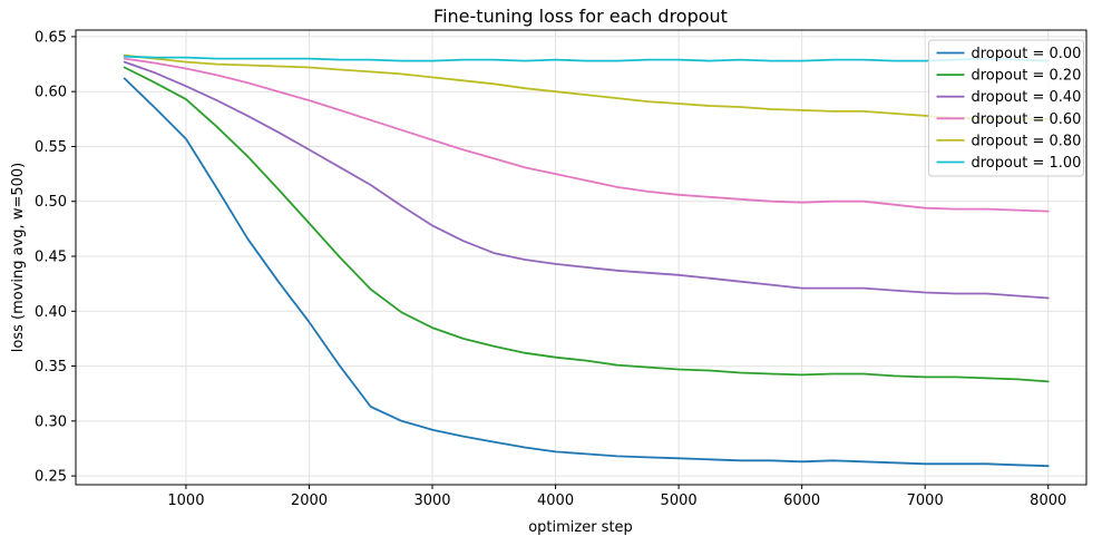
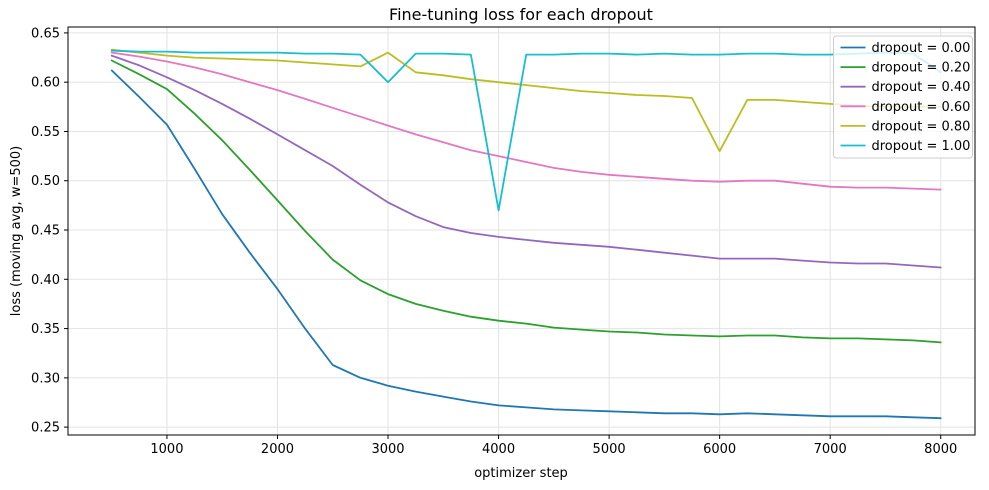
dropout = 0.80/3000: 0.61 -> 0.63
dropout = 1.00/3000: 0.63 -> 0.60
dropout = 1.00/4000: 0.63 -> 0.47
dropout = 0.80/6000: 0.58 -> 0.53
dropout = 1.00/8000: 0.63 -> 0.61
